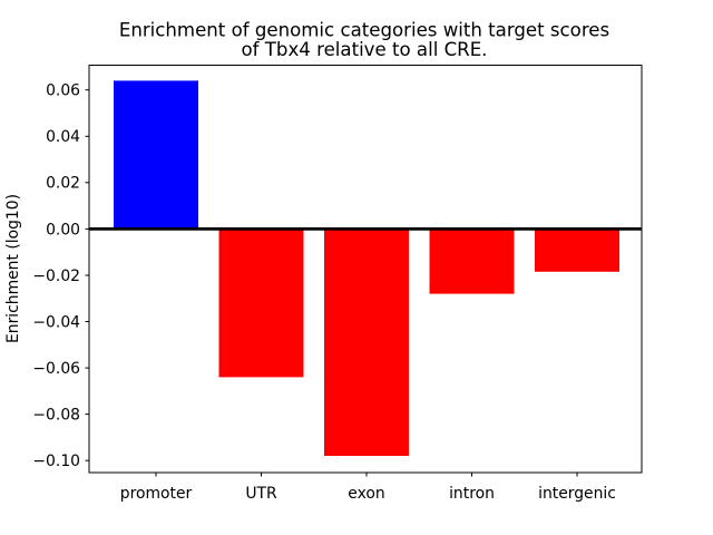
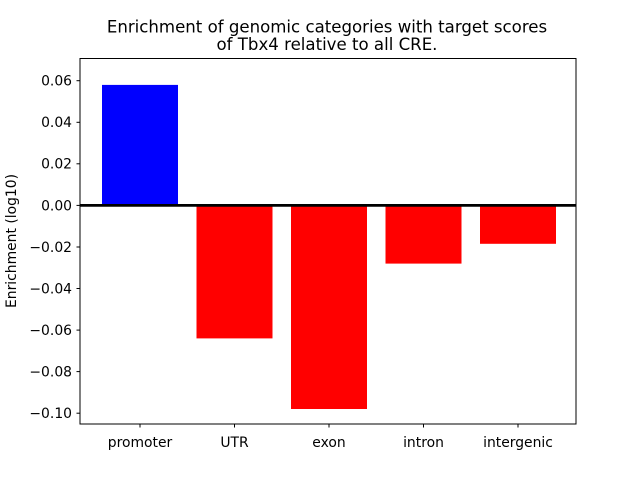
promoter: 0.064 -> 0.058
